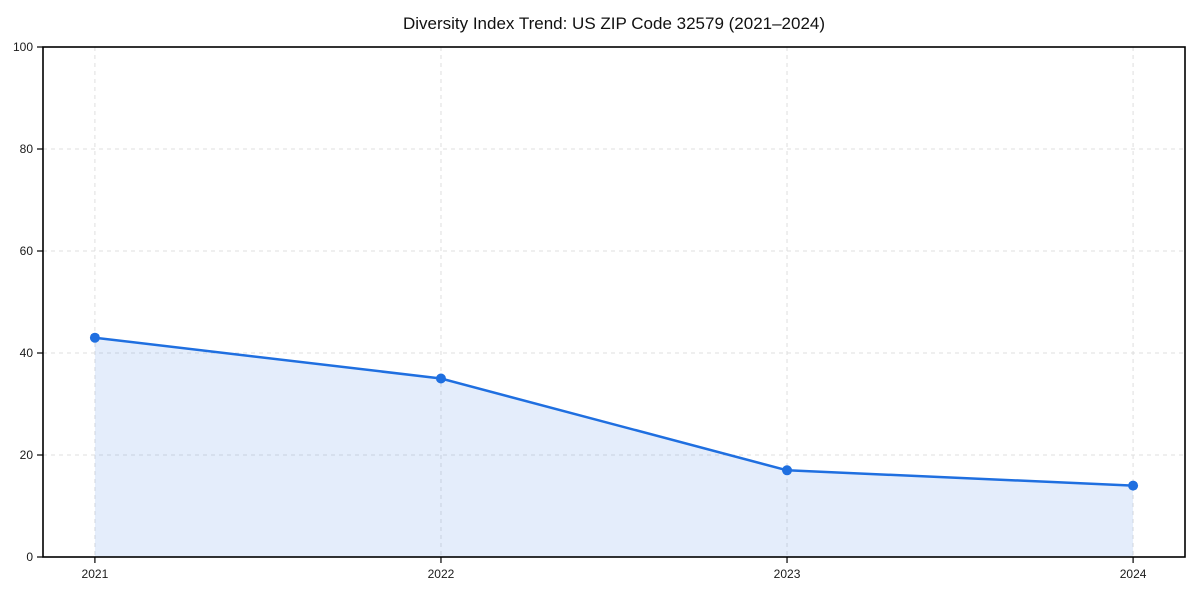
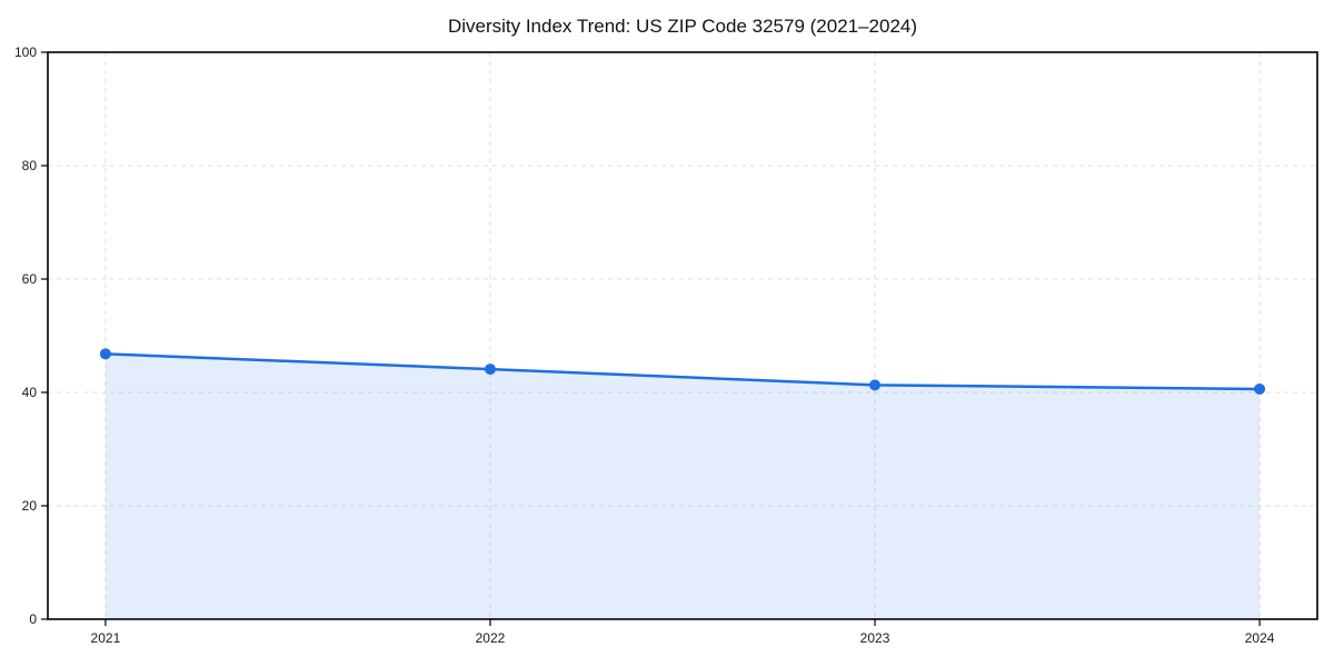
2021: 43 -> 47
2022: 35 -> 44
2023: 17 -> 41
2024: 14 -> 41
